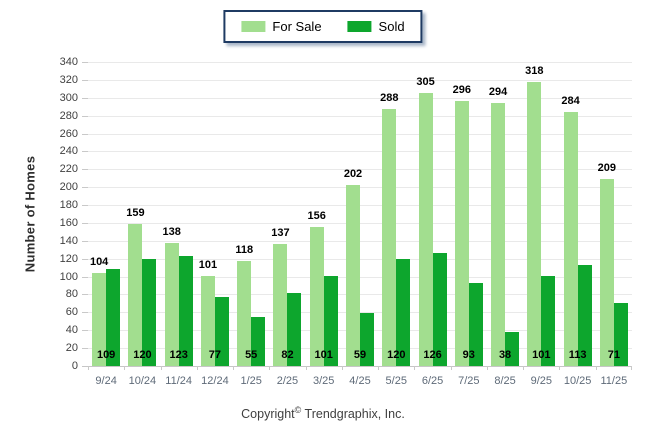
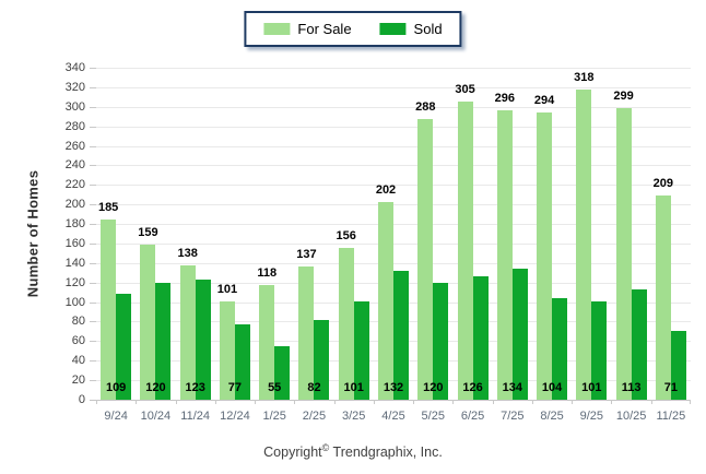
For Sale/9/24: 104 -> 185
Sold/4/25: 59 -> 132
Sold/7/25: 93 -> 134
Sold/8/25: 38 -> 104
For Sale/10/25: 284 -> 299
